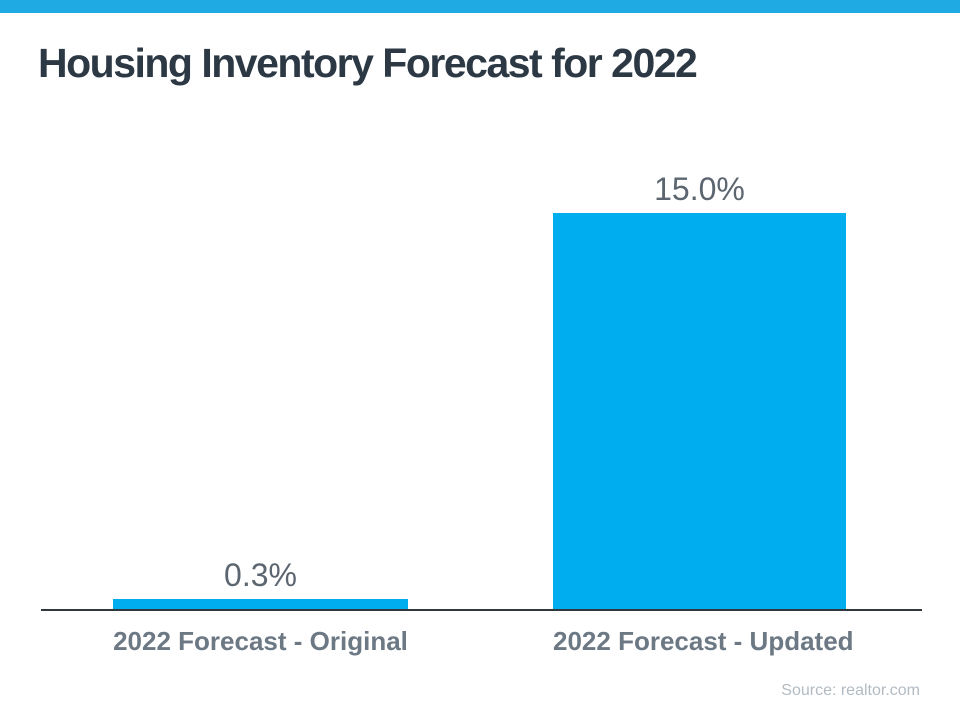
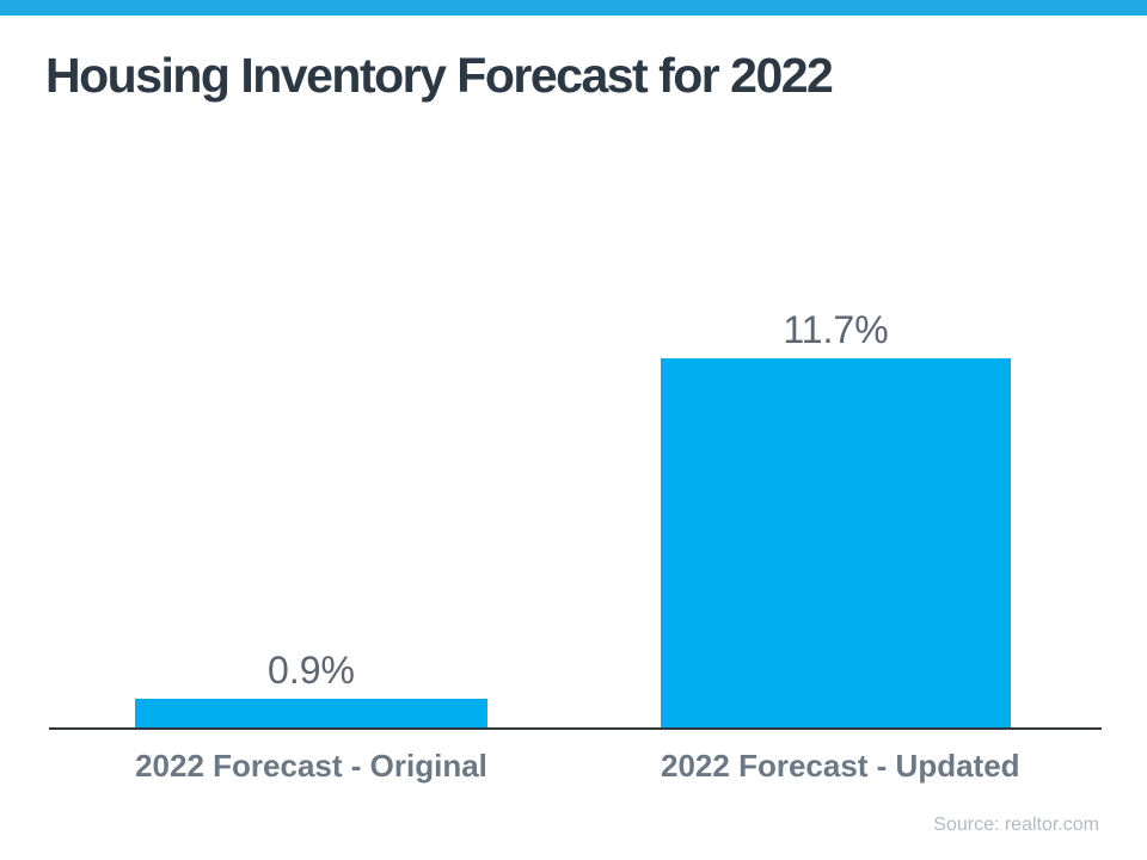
2022 Forecast - Original: 0.3% -> 0.9%
2022 Forecast - Updated: 15.0% -> 11.7%
